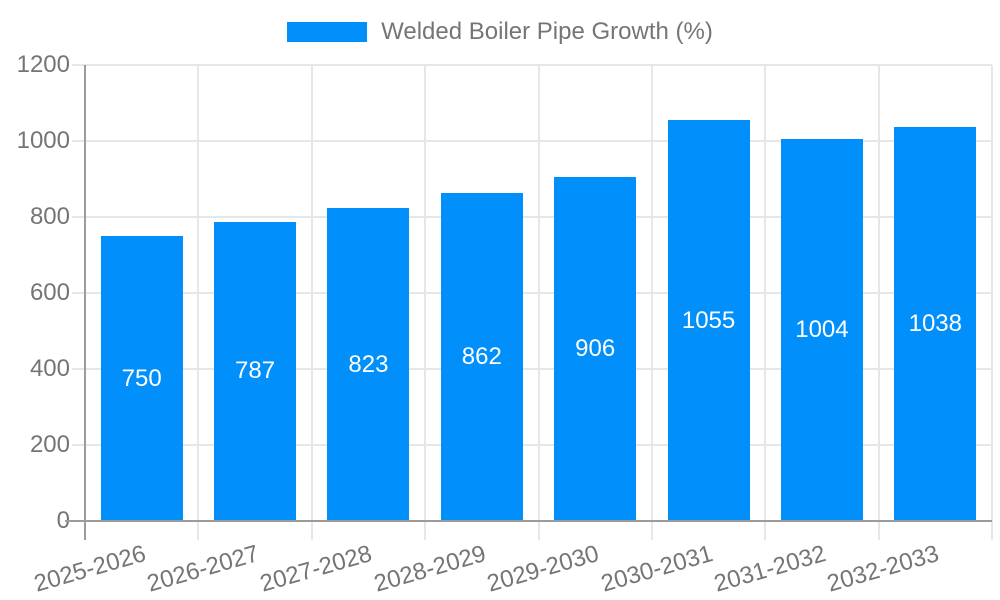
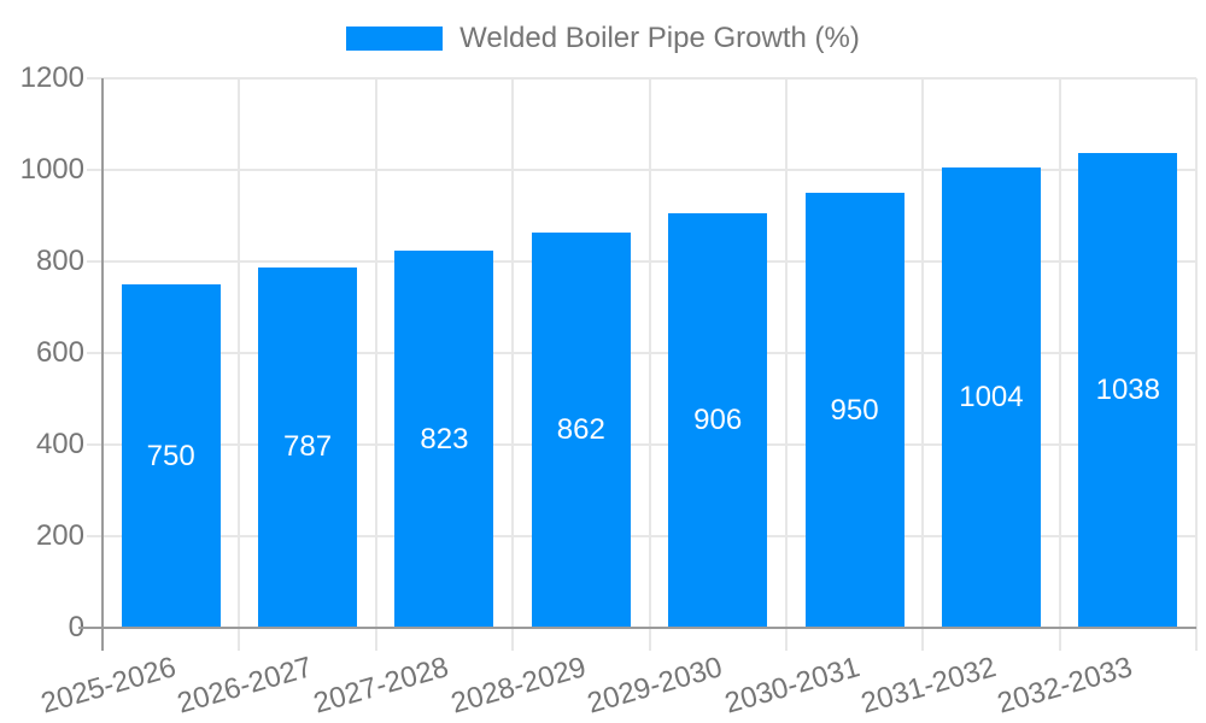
2030-2031: 1055 -> 950
